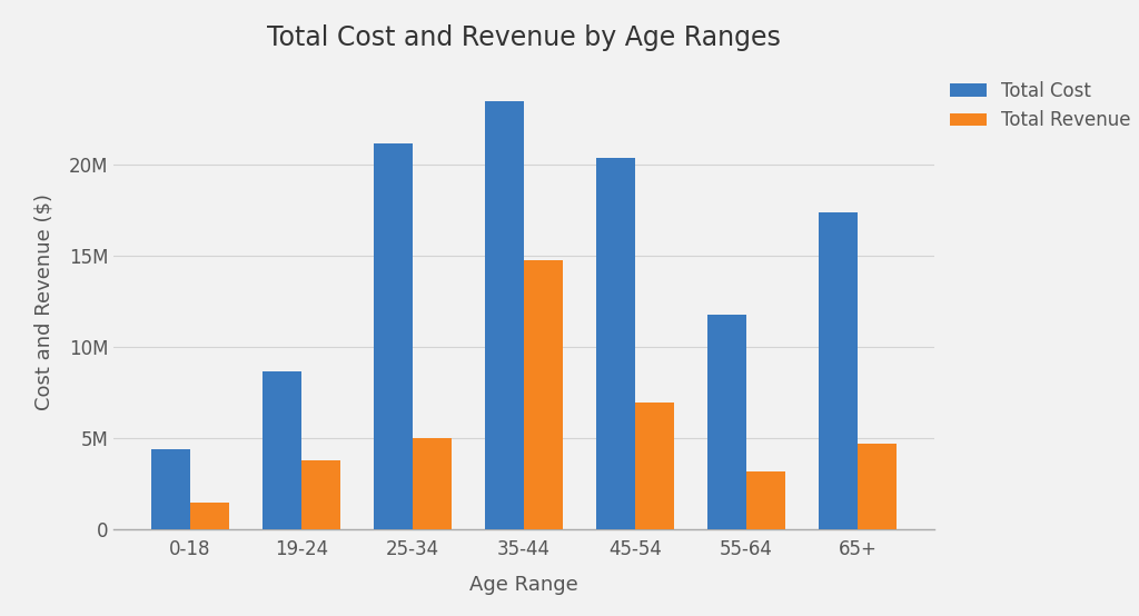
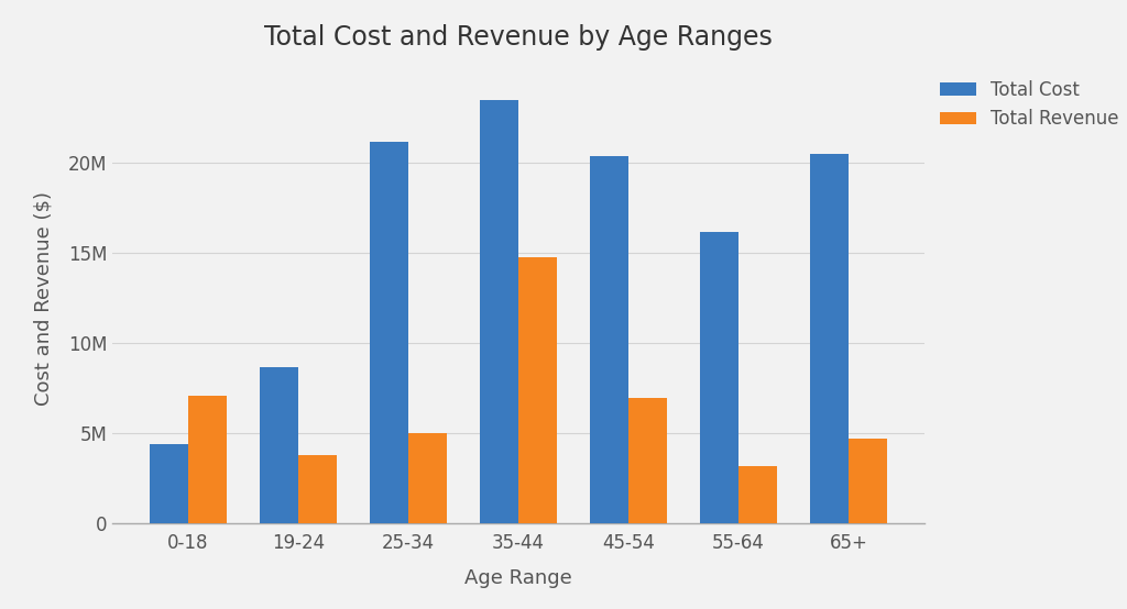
Total Revenue/0-18: 1.5M -> 7.1M
Total Cost/55-64: 11.8M -> 16.2M
Total Cost/65+: 17.4M -> 20.5M
